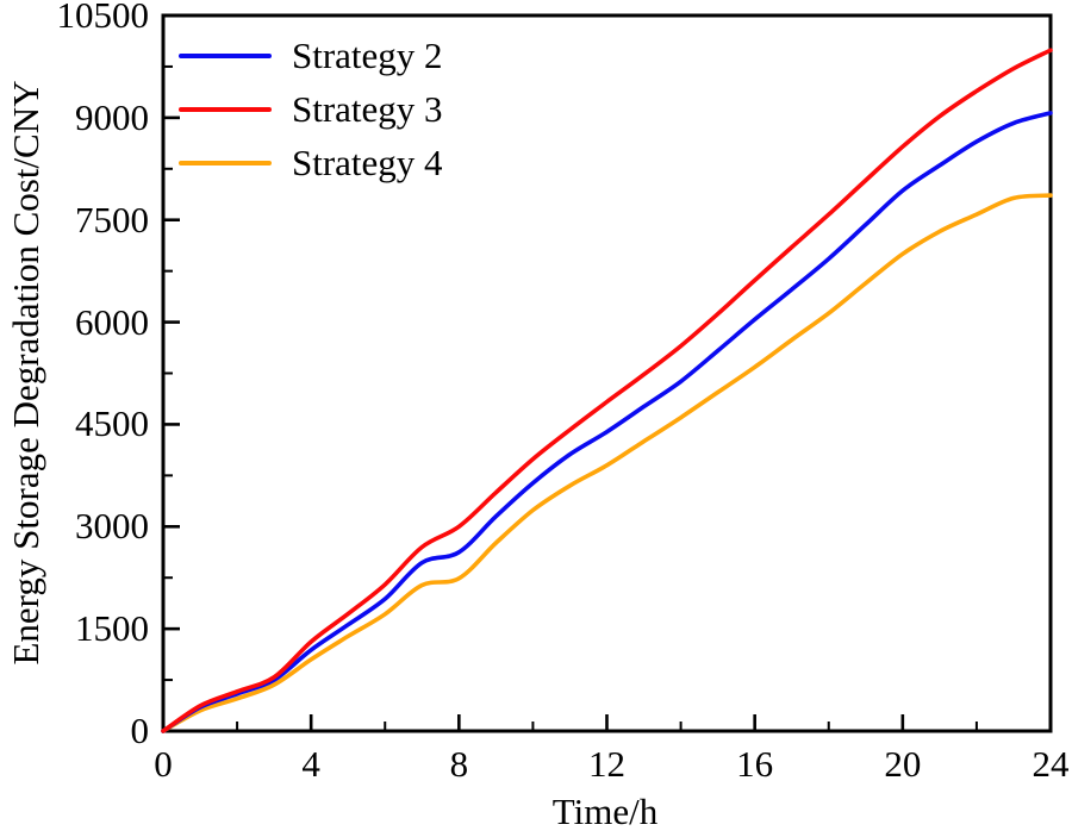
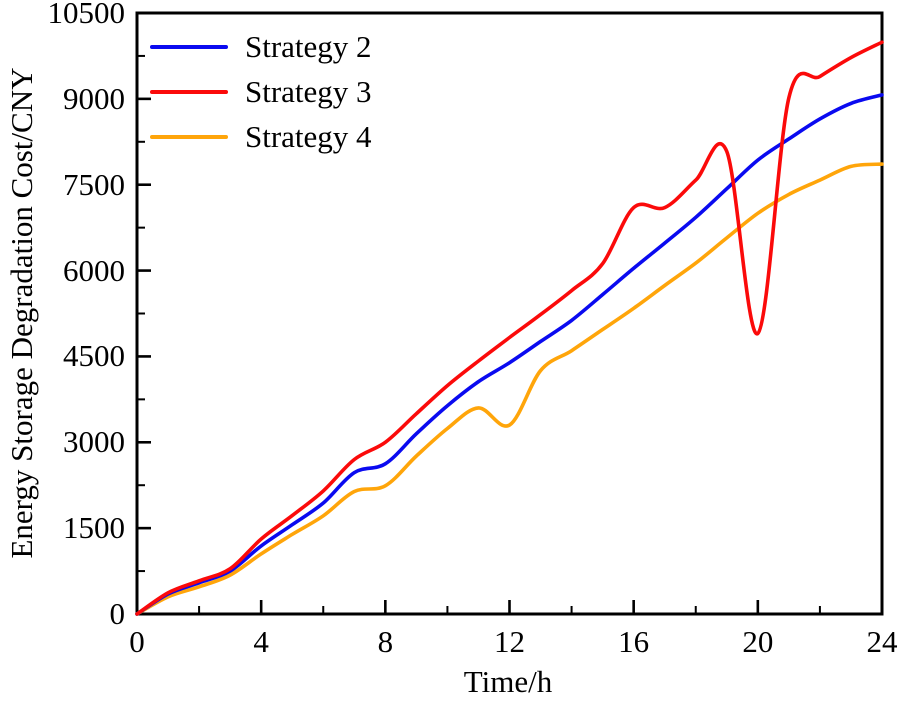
Strategy 4/12: 3900 -> 3300
Strategy 3/16: 6600 -> 7100
Strategy 3/20: 8600 -> 4900
